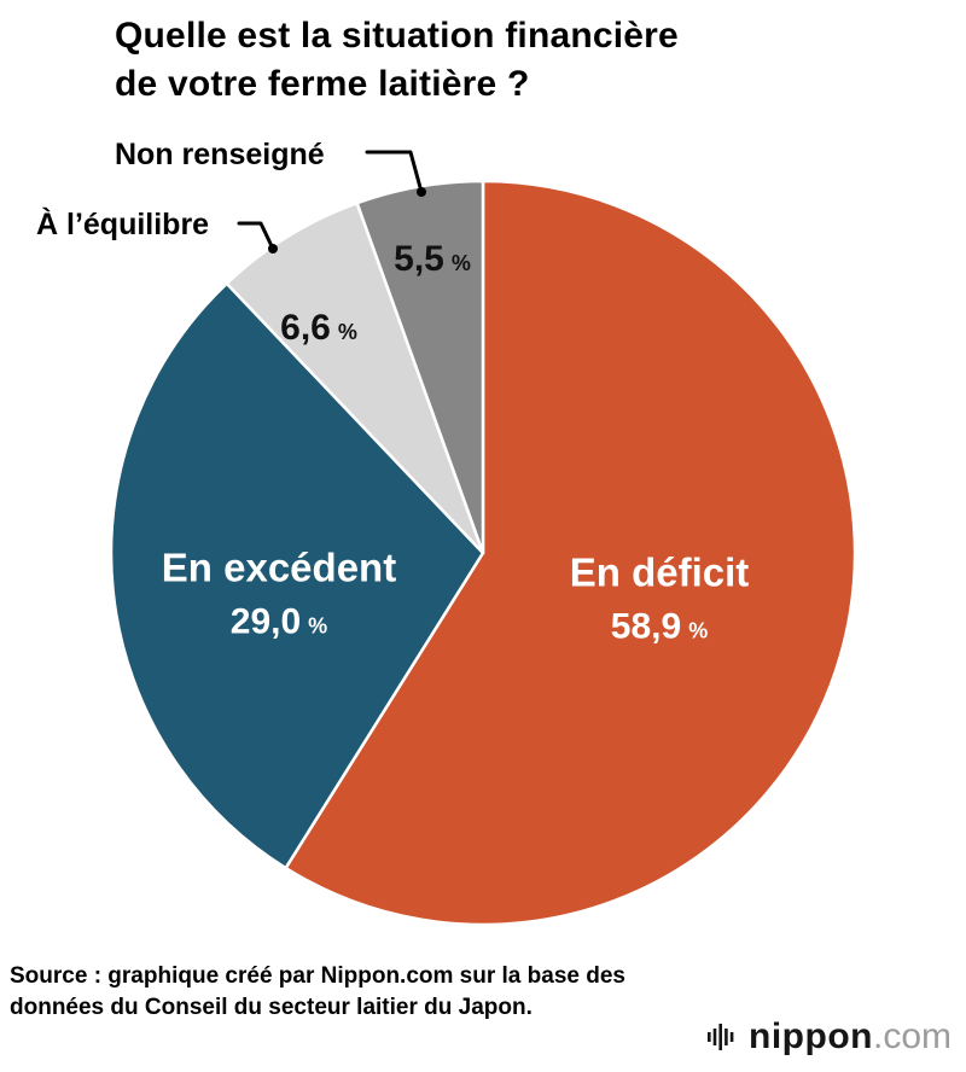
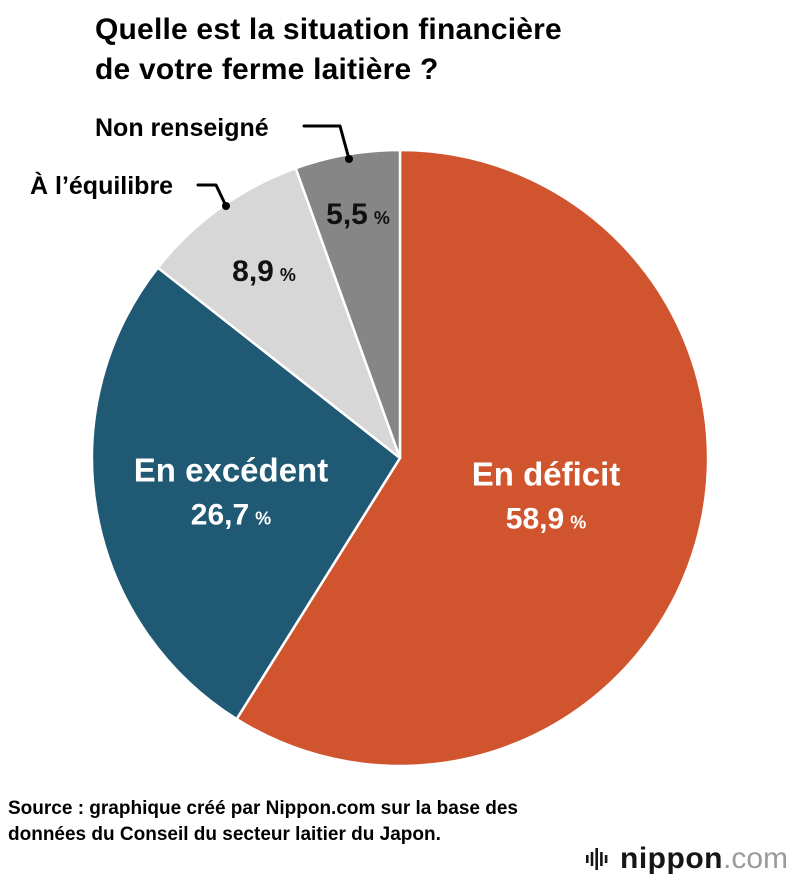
En excédent: 29,0 -> 26,7
À l’équilibre: 6,6 -> 8,9
